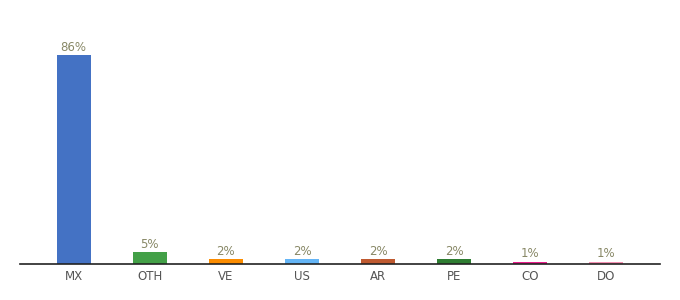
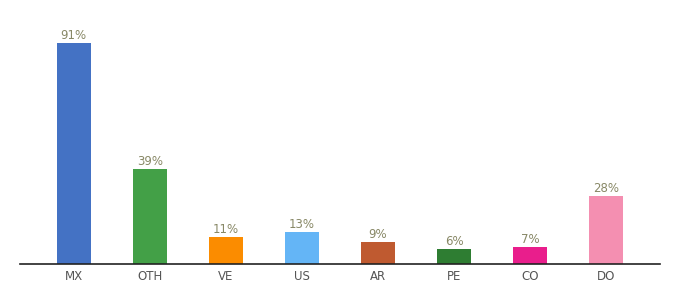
MX: 86% -> 91%
OTH: 5% -> 39%
VE: 2% -> 11%
US: 2% -> 13%
AR: 2% -> 9%
PE: 2% -> 6%
CO: 1% -> 7%
DO: 1% -> 28%
